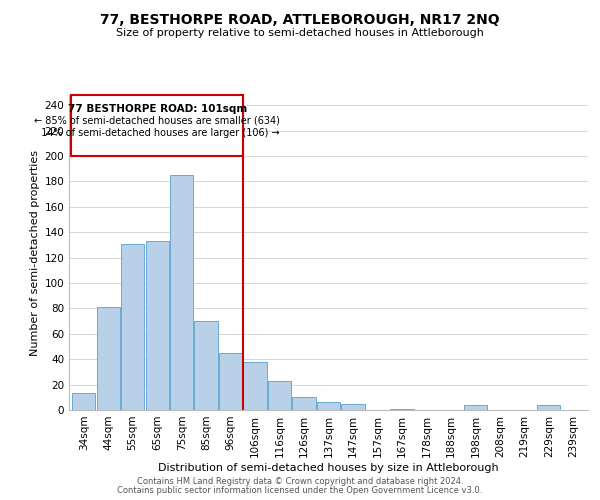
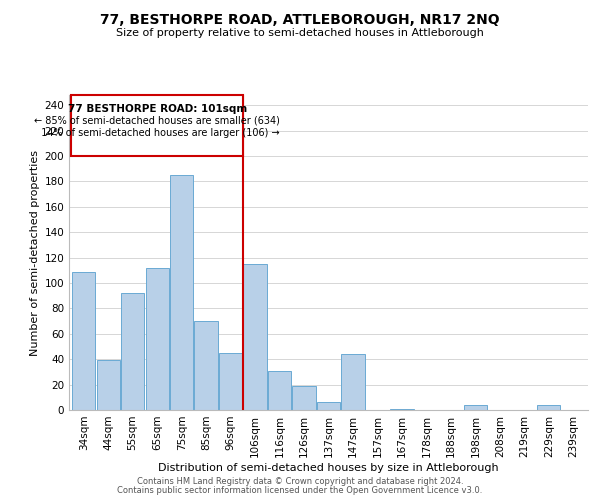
34sqm: 13 -> 109
44sqm: 81 -> 39
55sqm: 131 -> 92
65sqm: 133 -> 112
106sqm: 38 -> 115
116sqm: 23 -> 31
126sqm: 10 -> 19
147sqm: 5 -> 44
